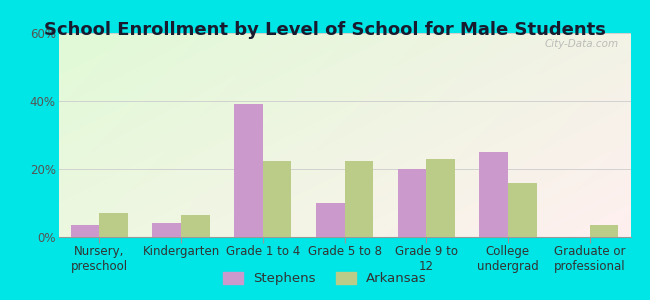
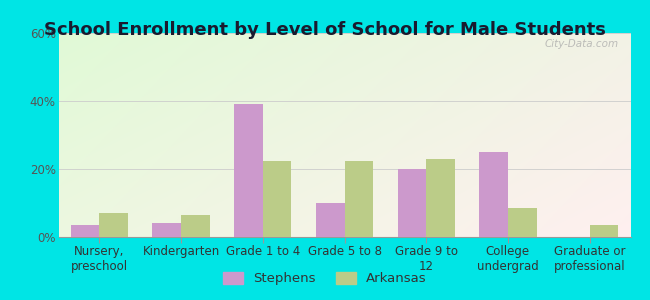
Arkansas/College undergrad: 16.0% -> 8.5%
